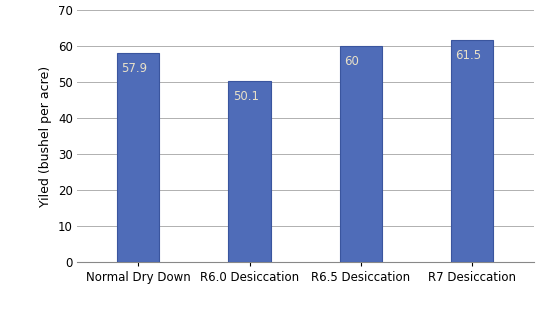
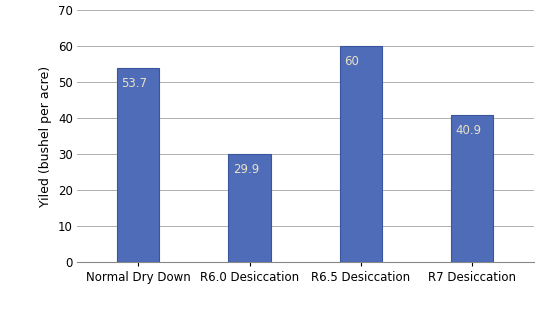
Normal Dry Down: 57.9 -> 53.7
R6.0 Desiccation: 50.1 -> 29.9
R7 Desiccation: 61.5 -> 40.9
